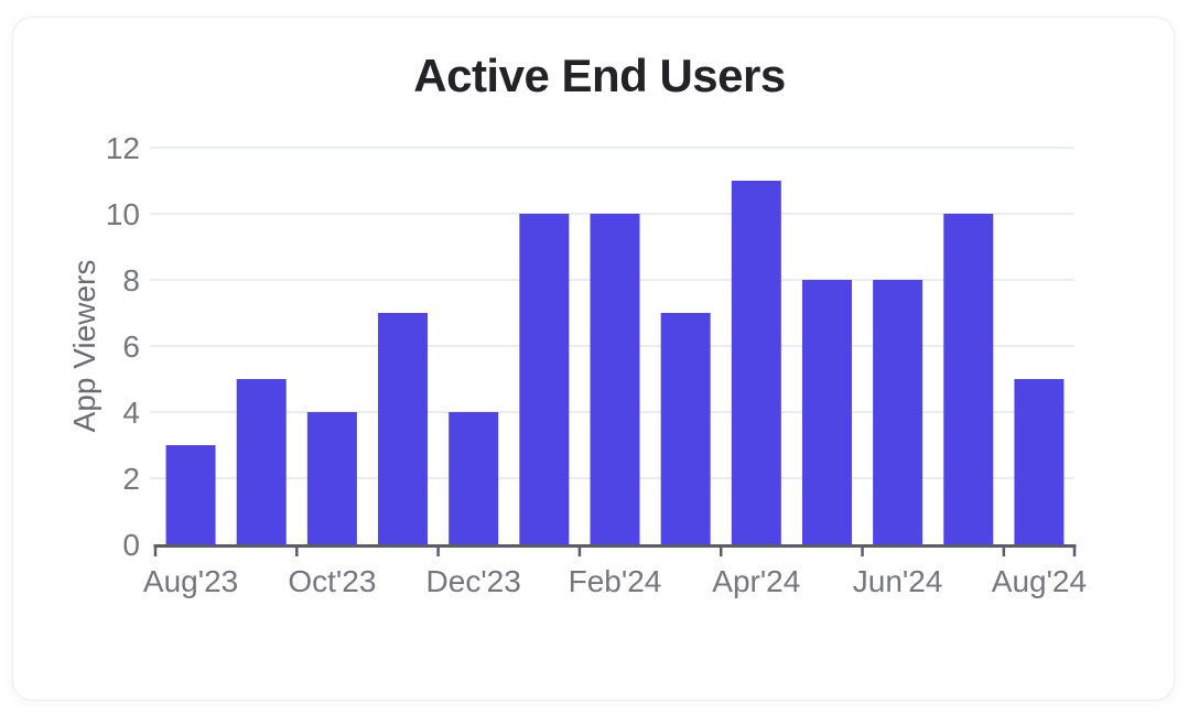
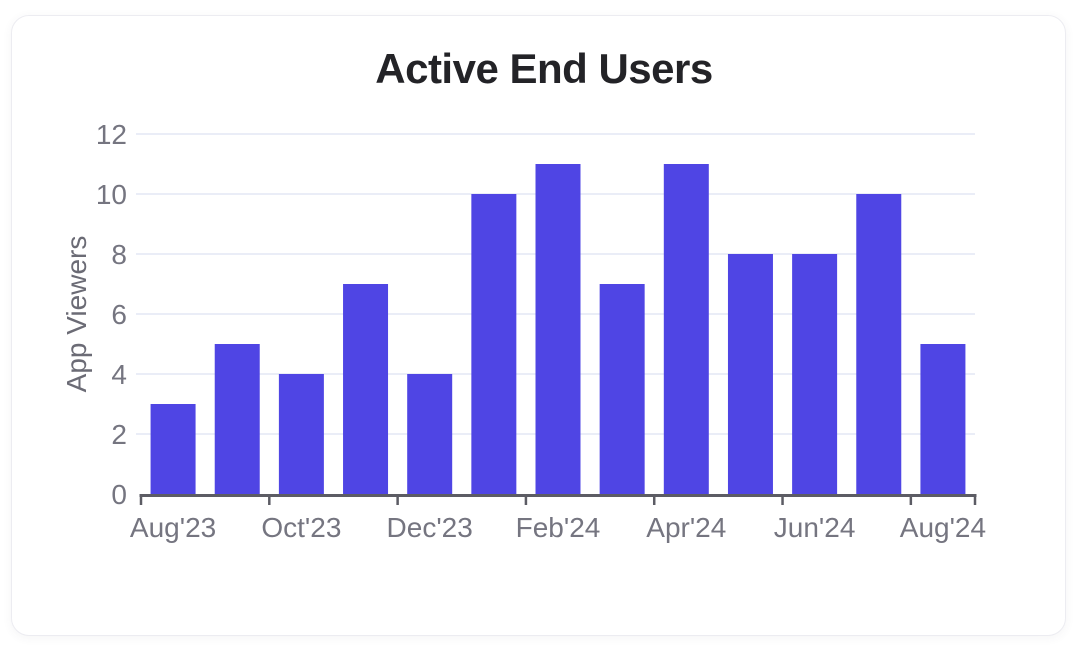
Feb'24: 10 -> 11
